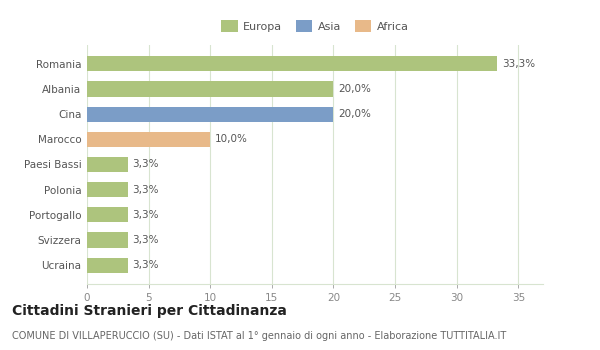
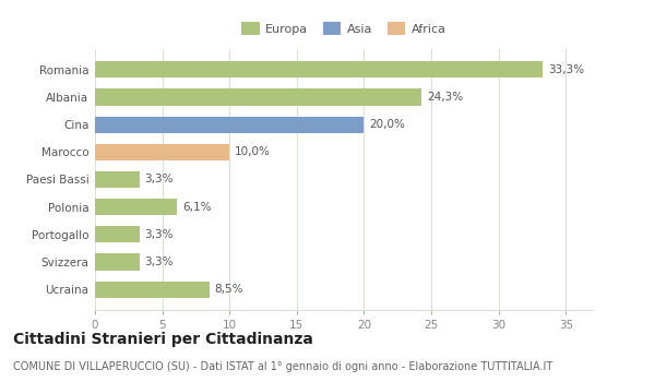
Albania: 20,0% -> 24,3%
Polonia: 3,3% -> 6,1%
Ucraina: 3,3% -> 8,5%
